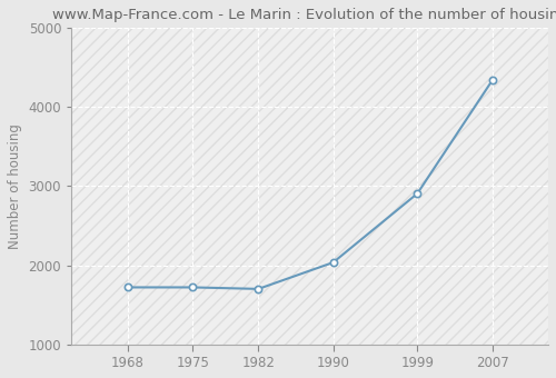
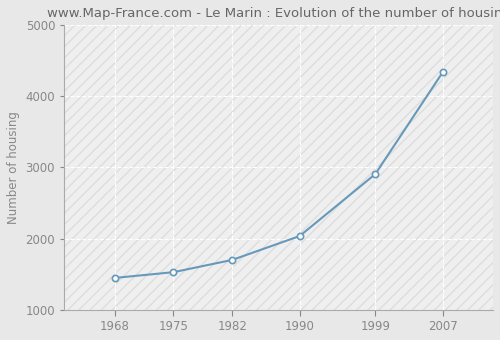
1968: 1720 -> 1450
1975: 1720 -> 1530
